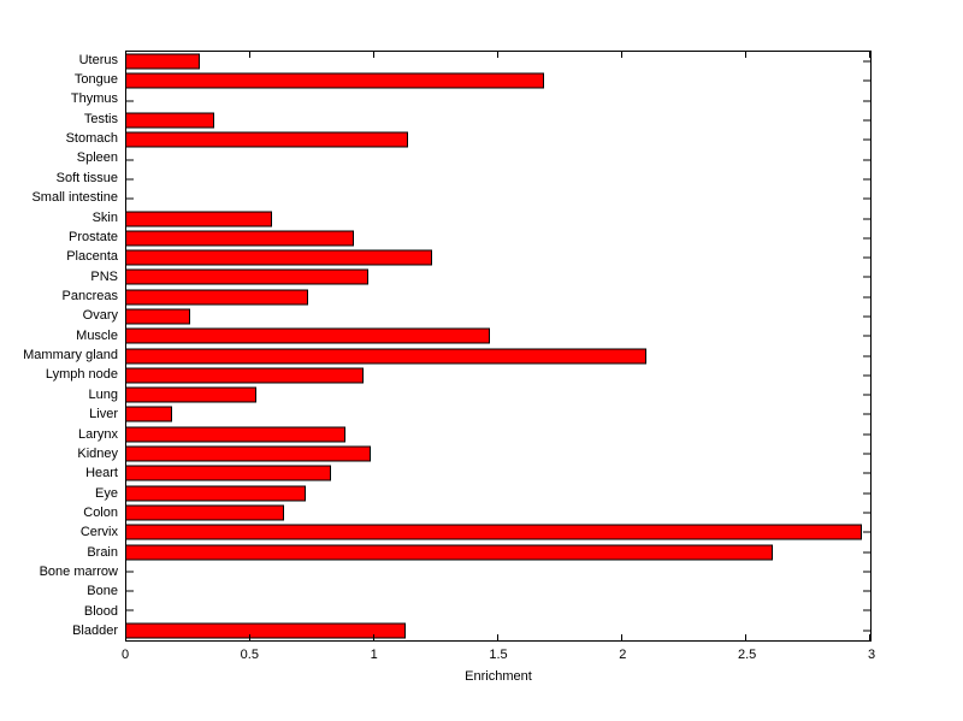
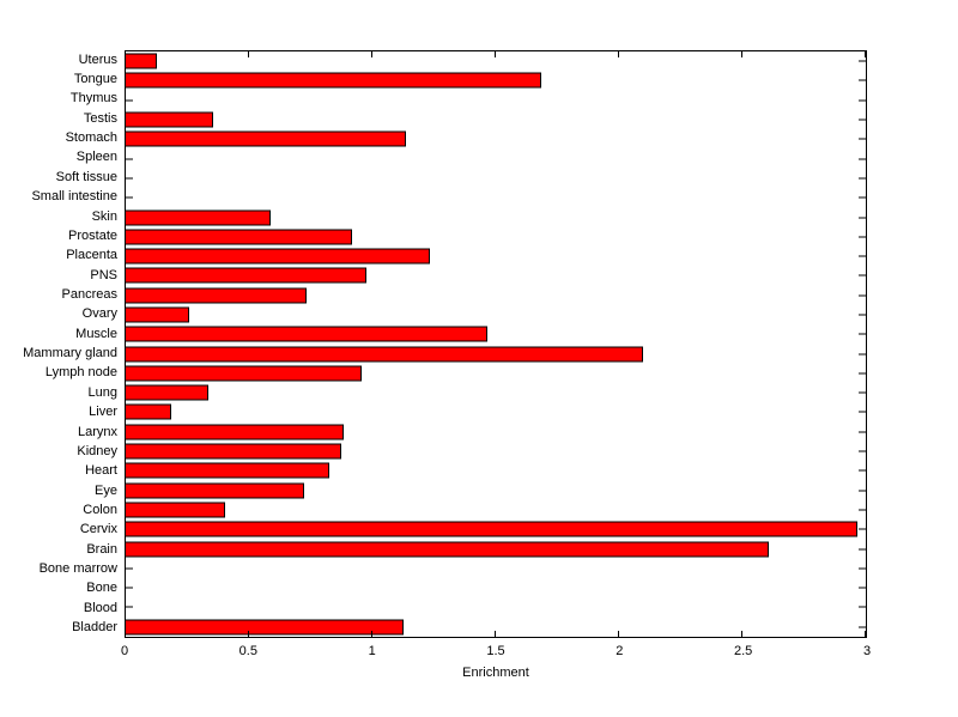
Uterus: 0.30 -> 0.13
Lung: 0.53 -> 0.34
Kidney: 0.99 -> 0.88
Colon: 0.64 -> 0.41
